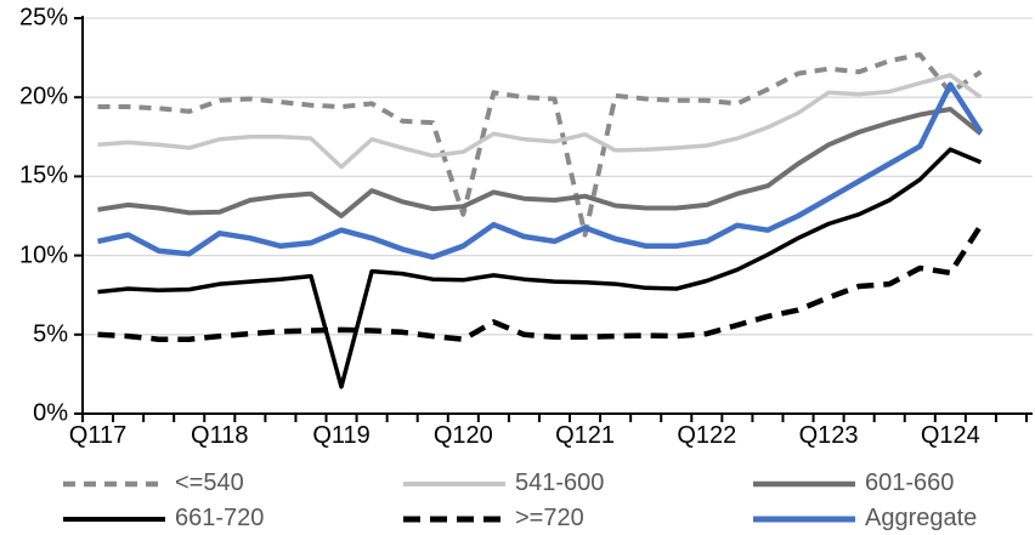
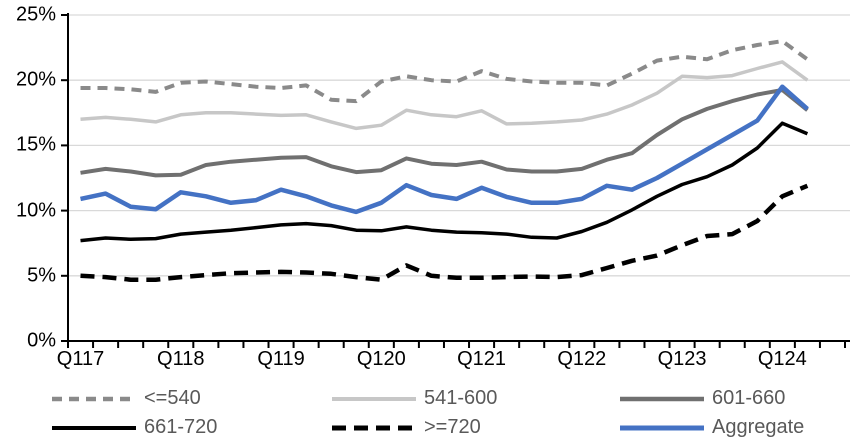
541-600/Q119: 15.6% -> 17.3%
601-660/Q119: 12.5% -> 14.1%
661-720/Q119: 1.7% -> 8.9%
<=540/Q120: 12.6% -> 19.9%
<=540/Q121: 11.3% -> 20.7%
<=540/Q124: 20.3% -> 23.0%
>=720/Q124: 8.9% -> 11.1%
Aggregate/Q124: 20.8% -> 19.5%
